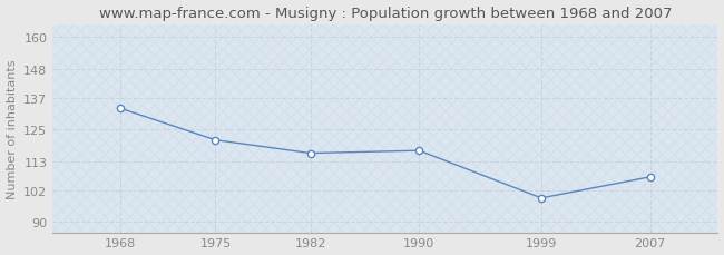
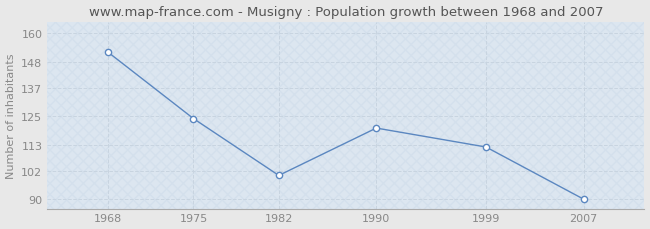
1968: 133 -> 152
1975: 121 -> 124
1982: 116 -> 100
1990: 117 -> 120
1999: 99 -> 112
2007: 107 -> 90
